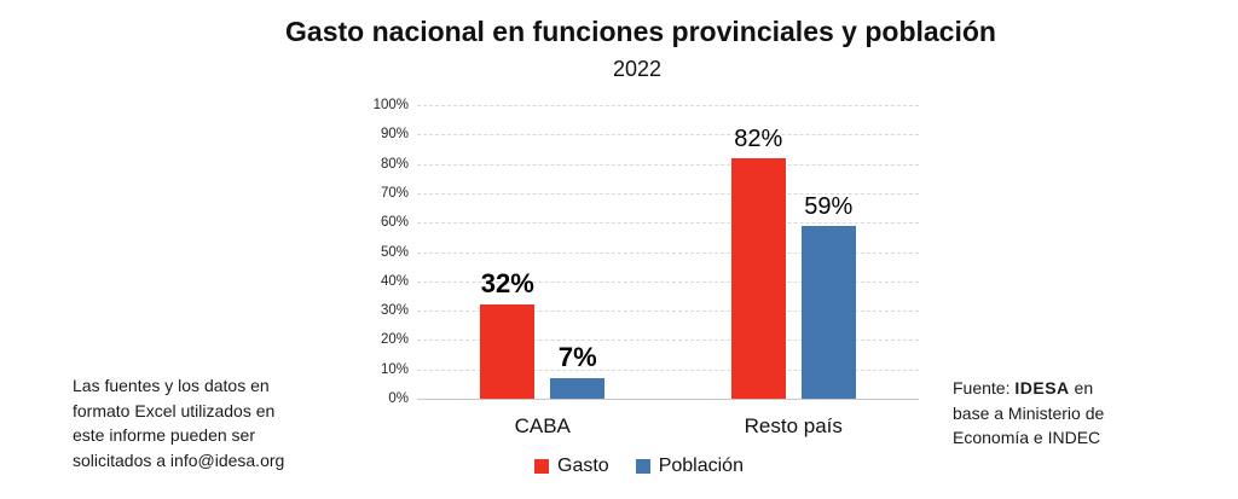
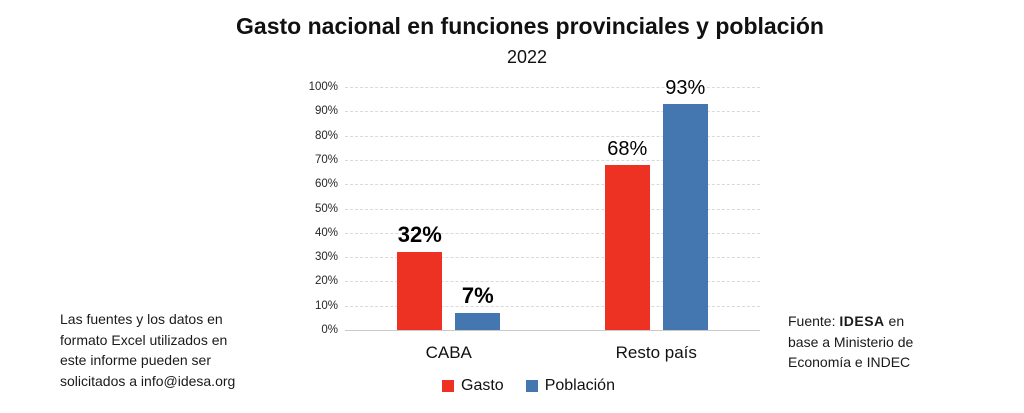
Gasto/Resto país: 82% -> 68%
Población/Resto país: 59% -> 93%
